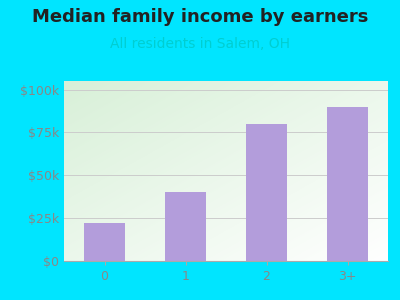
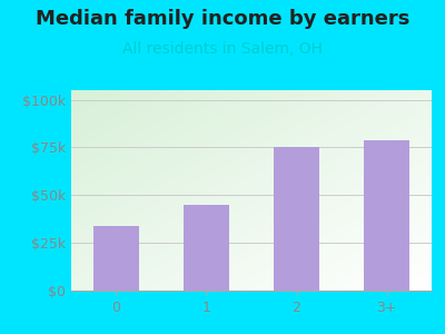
0: $22k -> $34k
1: $40k -> $45k
2: $80k -> $75k
3+: $90k -> $79k
